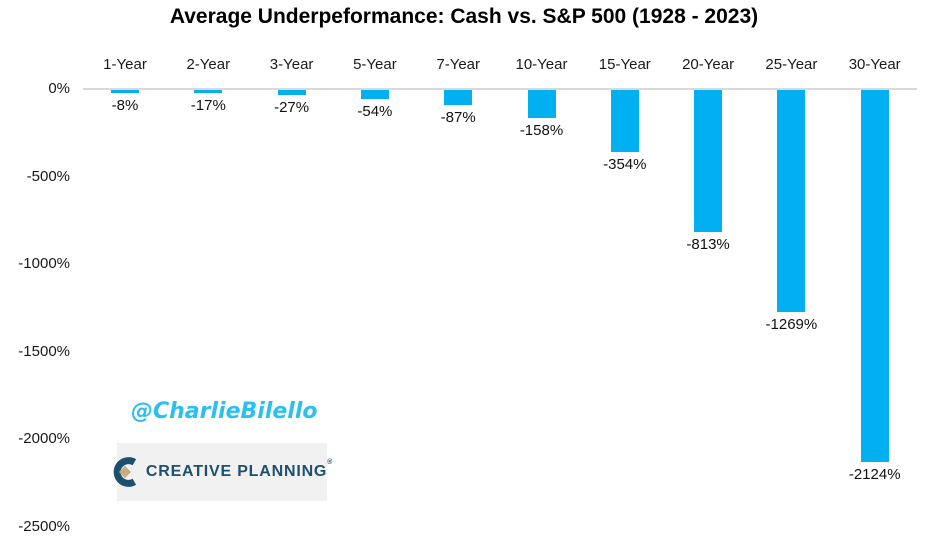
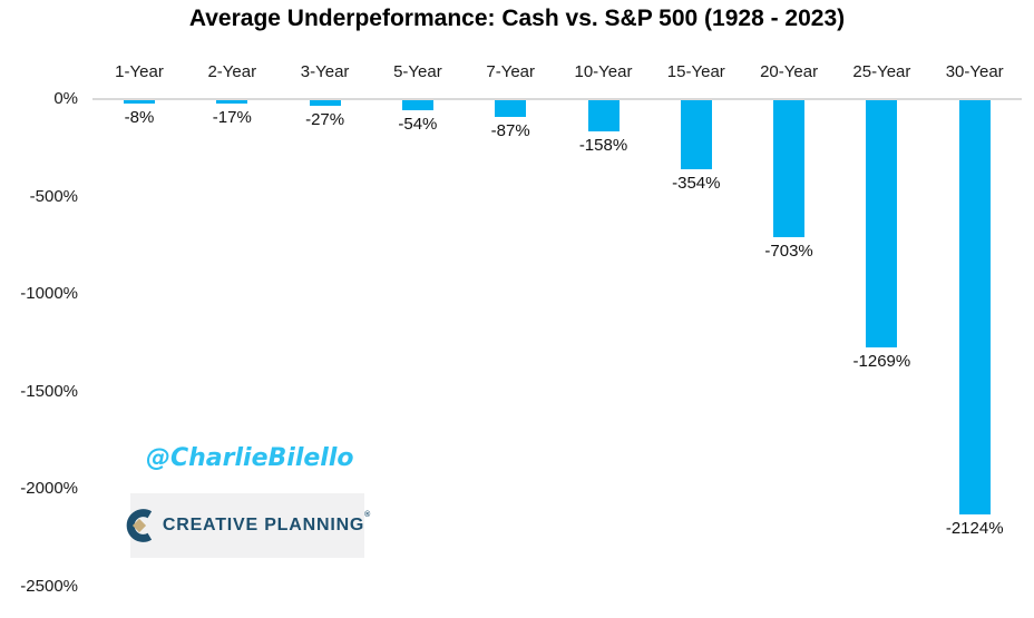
20-Year: -813% -> -703%
